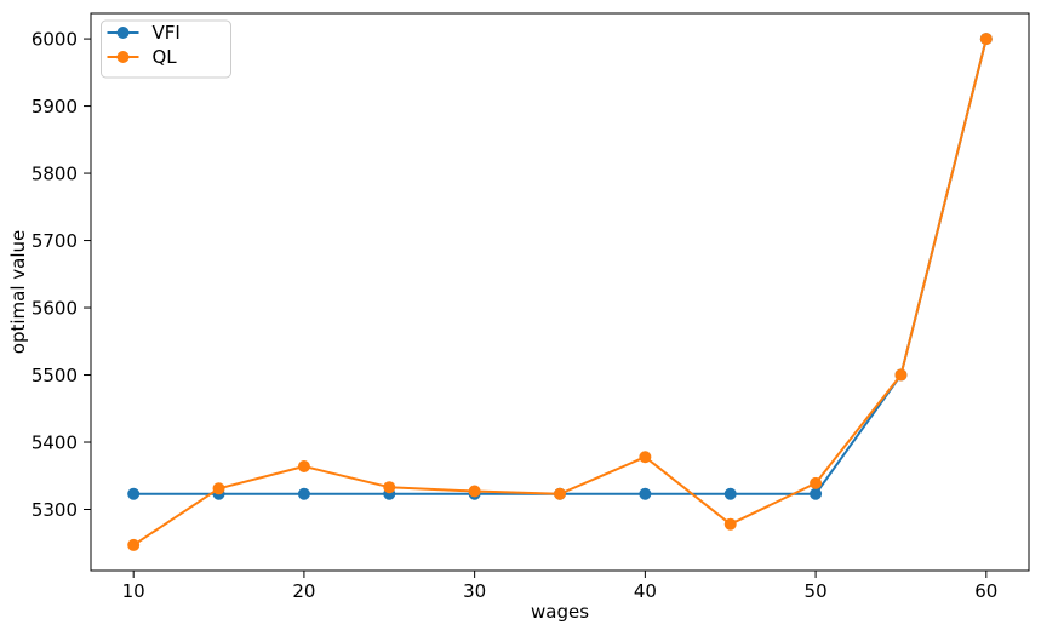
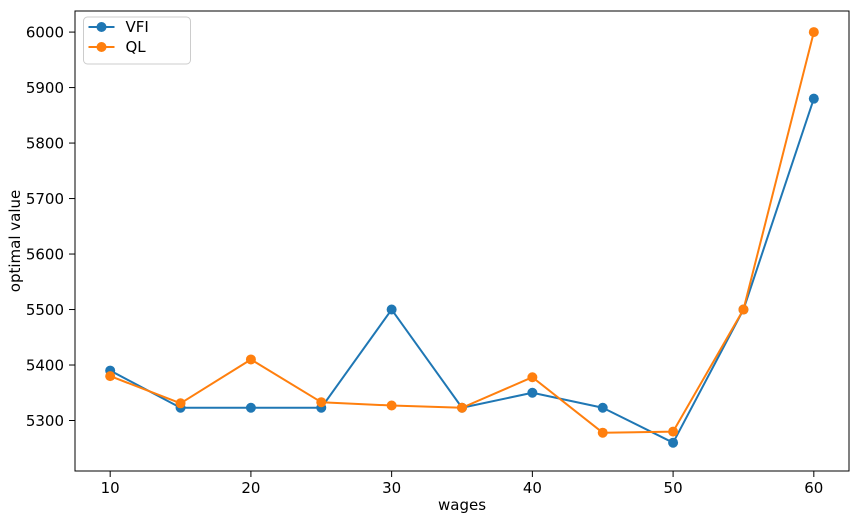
VFI/10: 5320 -> 5390
QL/10: 5250 -> 5380
QL/20: 5360 -> 5410
VFI/30: 5320 -> 5500
VFI/40: 5320 -> 5350
VFI/50: 5320 -> 5260
QL/50: 5340 -> 5280
VFI/60: 6000 -> 5880
